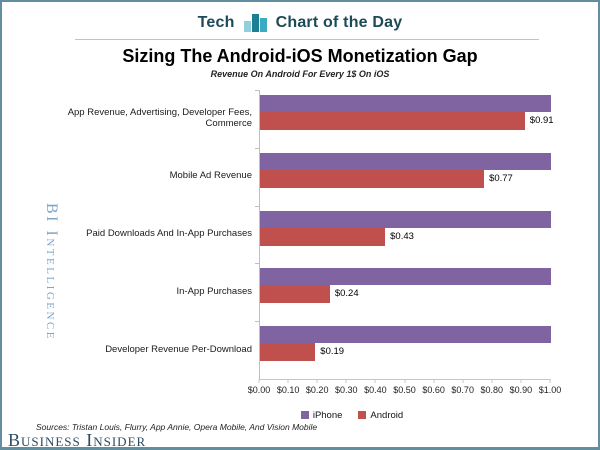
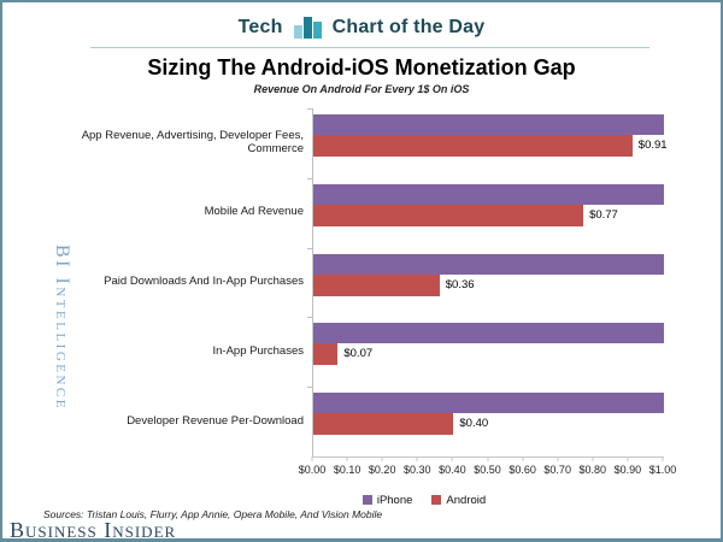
Android/Paid Downloads And In-App Purchases: $0.43 -> $0.36
Android/In-App Purchases: $0.24 -> $0.07
Android/Developer Revenue Per-Download: $0.19 -> $0.40
